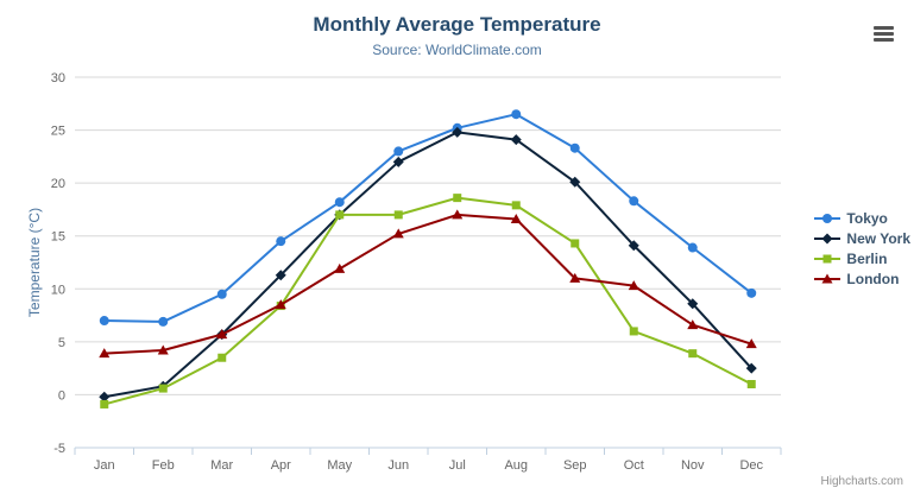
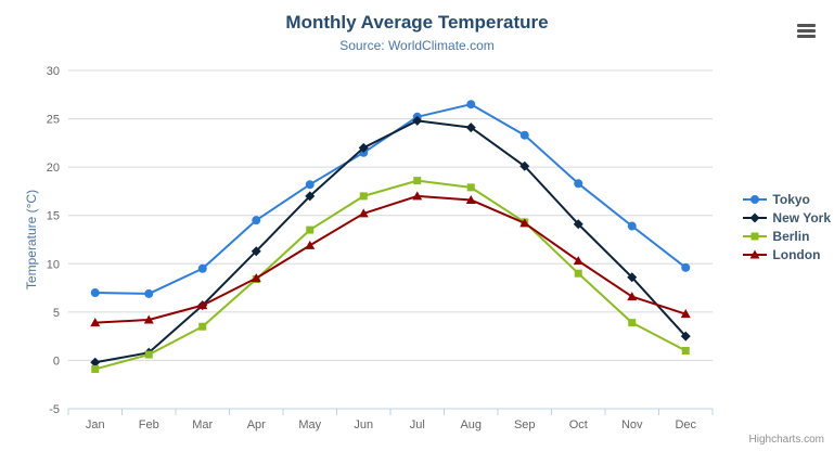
Berlin/May: 17 -> 14
Tokyo/Jun: 23 -> 22
London/Sep: 11 -> 14
Berlin/Oct: 6 -> 9
